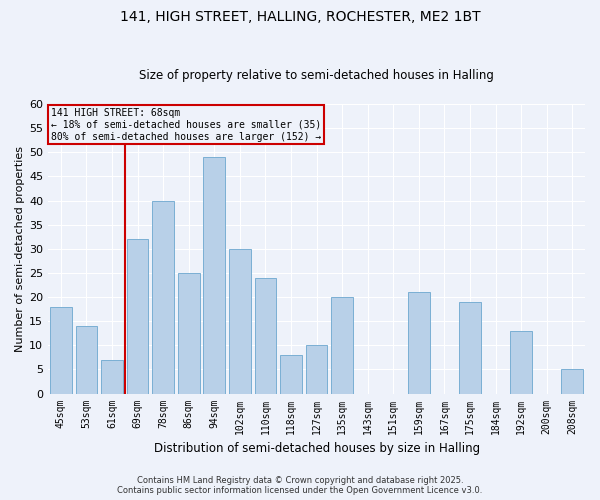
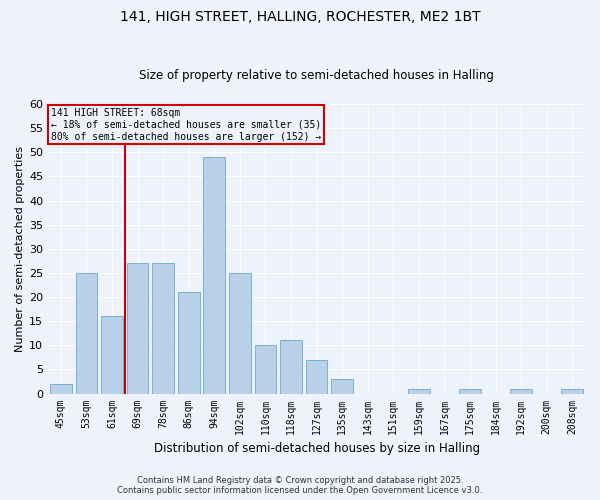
45sqm: 18 -> 2
53sqm: 14 -> 25
61sqm: 7 -> 16
69sqm: 32 -> 27
78sqm: 40 -> 27
86sqm: 25 -> 21
102sqm: 30 -> 25
110sqm: 24 -> 10
118sqm: 8 -> 11
127sqm: 10 -> 7
135sqm: 20 -> 3
159sqm: 21 -> 1
175sqm: 19 -> 1
192sqm: 13 -> 1
208sqm: 5 -> 1
